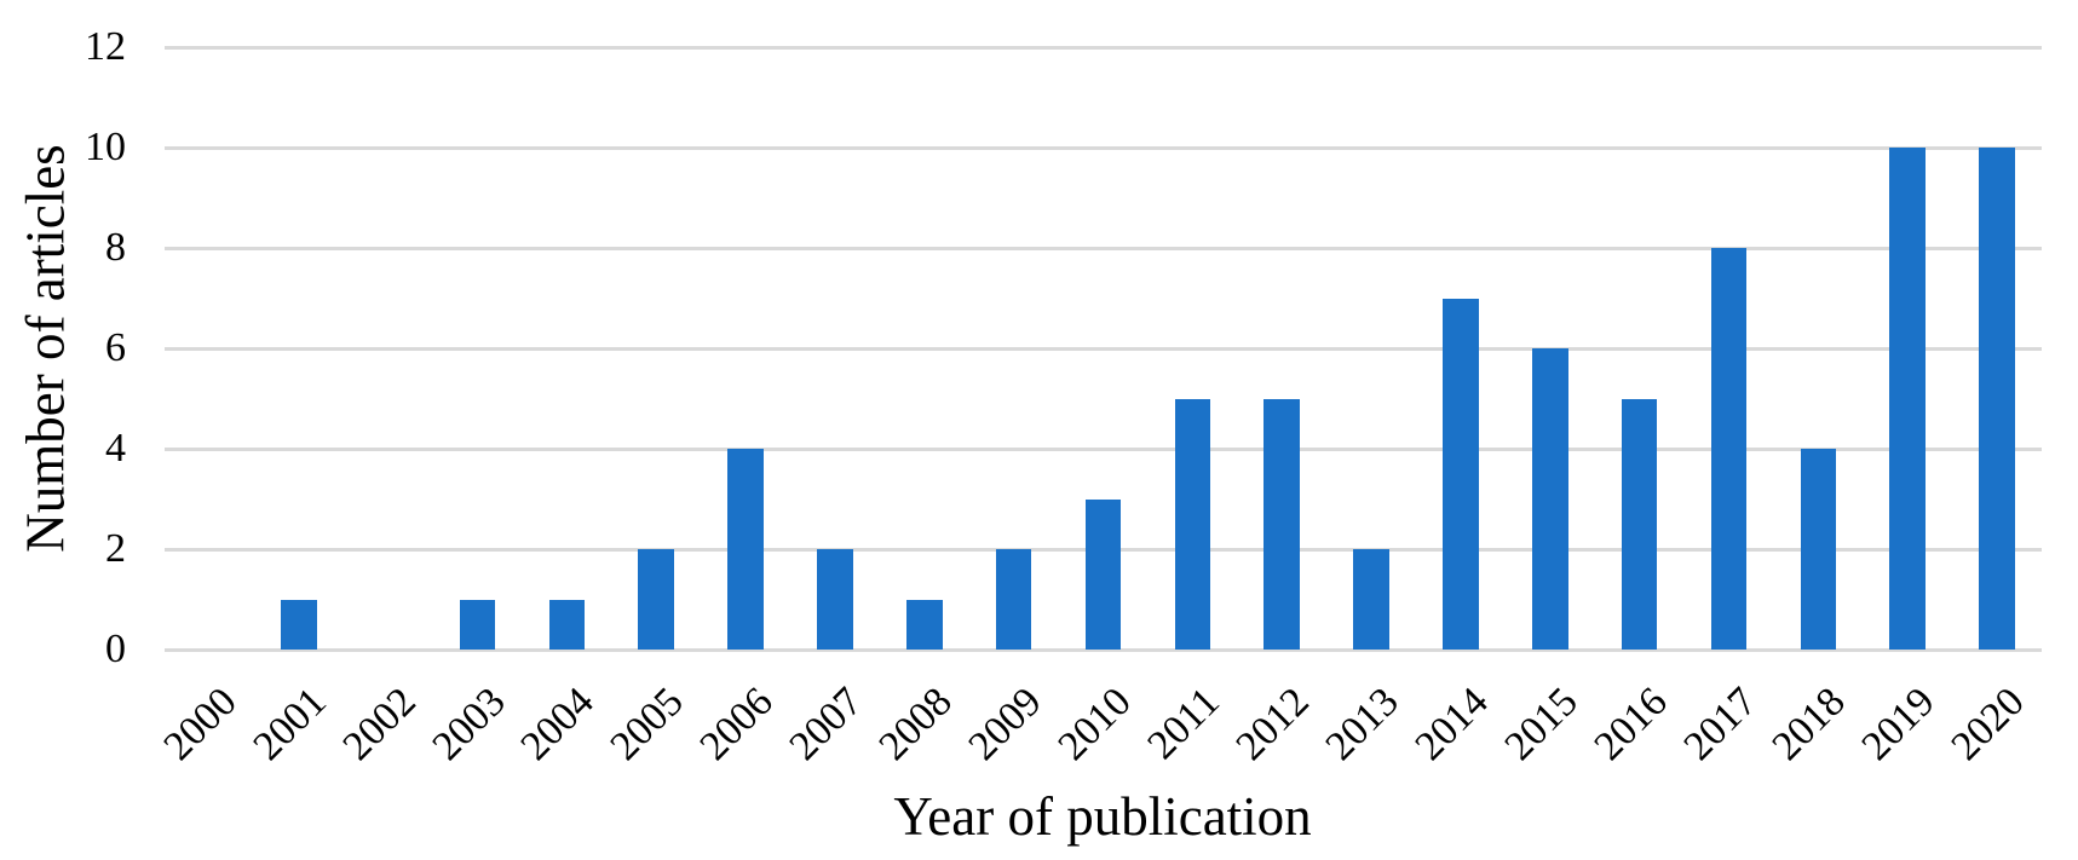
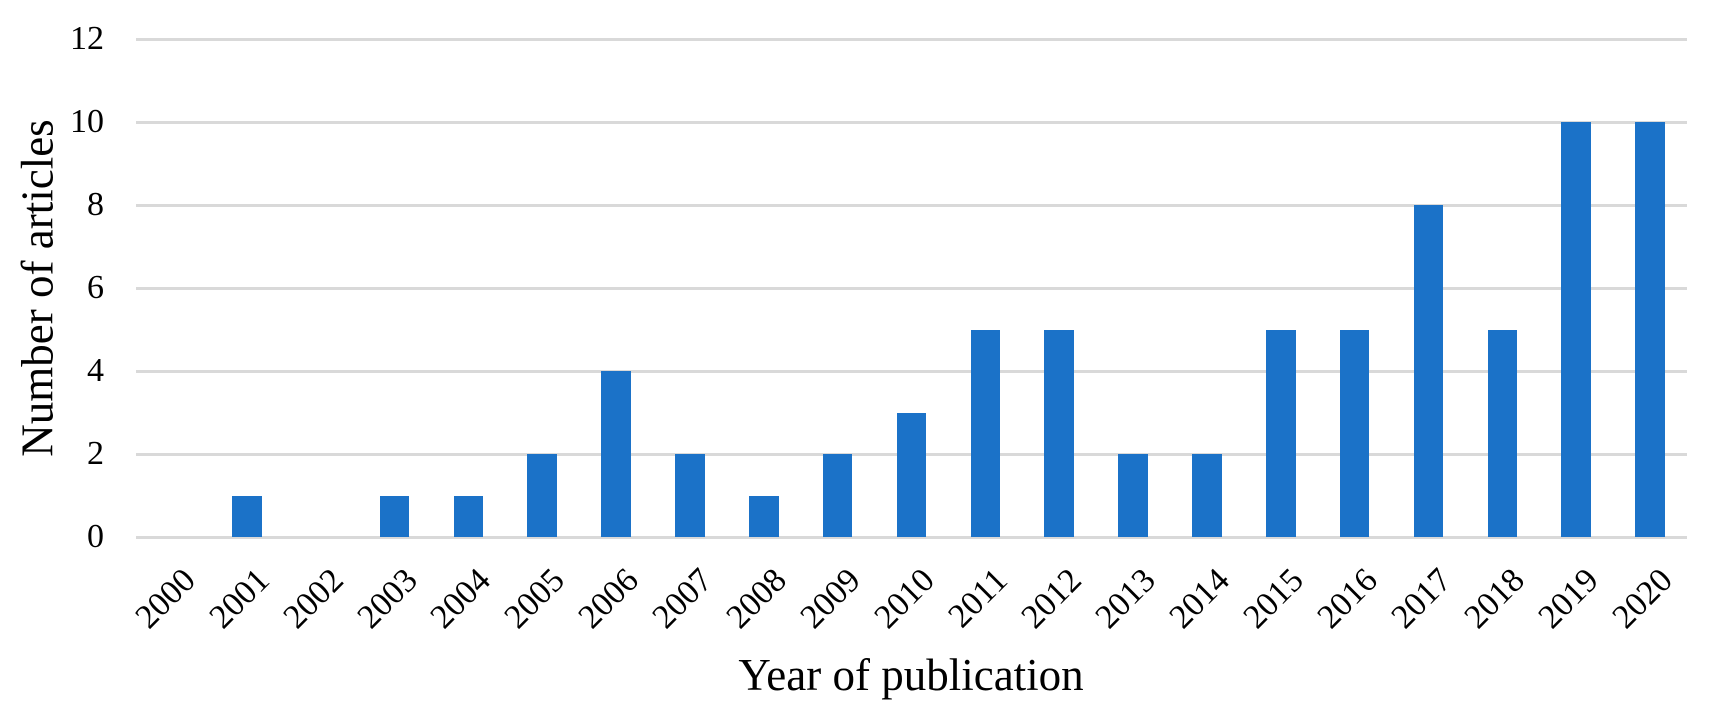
2014: 7 -> 2
2015: 6 -> 5
2018: 4 -> 5
